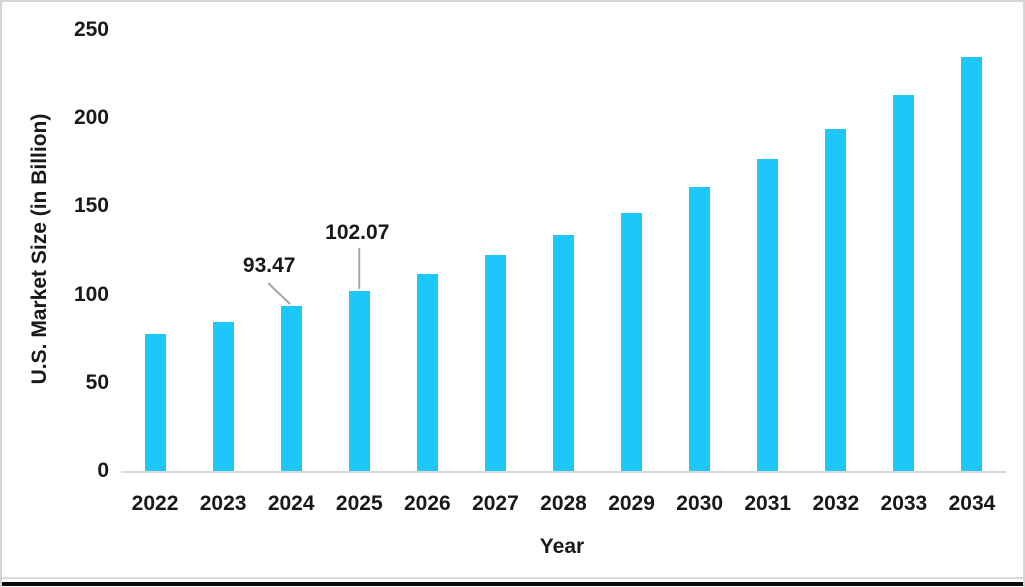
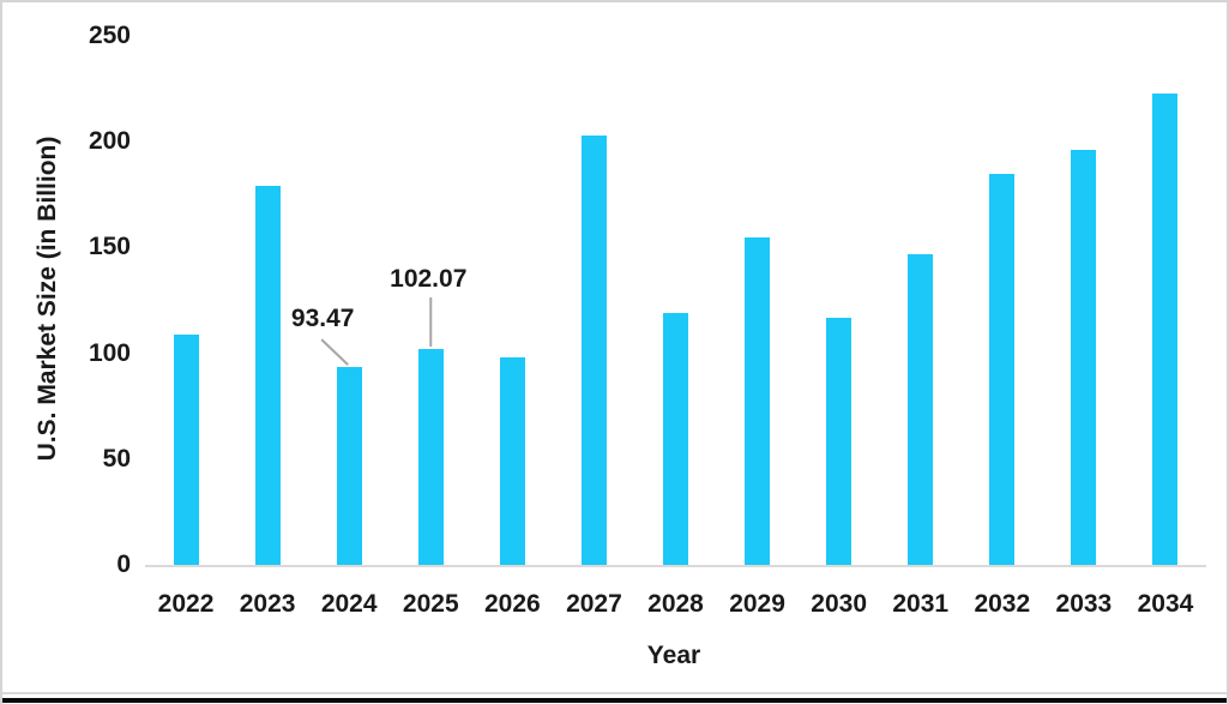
2022: 77 -> 109
2023: 85 -> 179
2026: 112 -> 98
2027: 122 -> 203
2028: 134 -> 119
2029: 146 -> 155
2030: 161 -> 117
2031: 177 -> 147
2032: 194 -> 185
2033: 213 -> 196
2034: 235 -> 223
